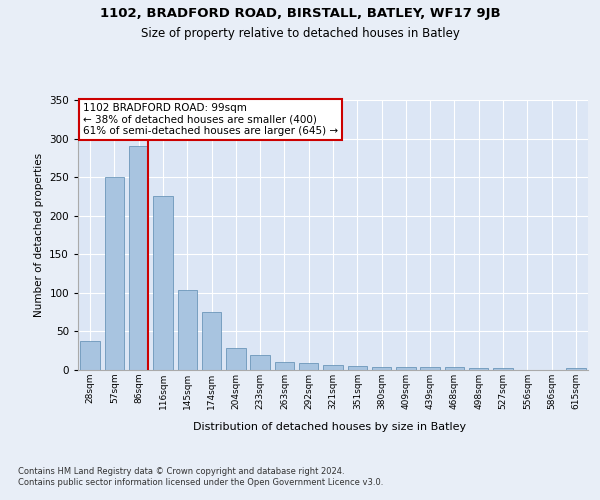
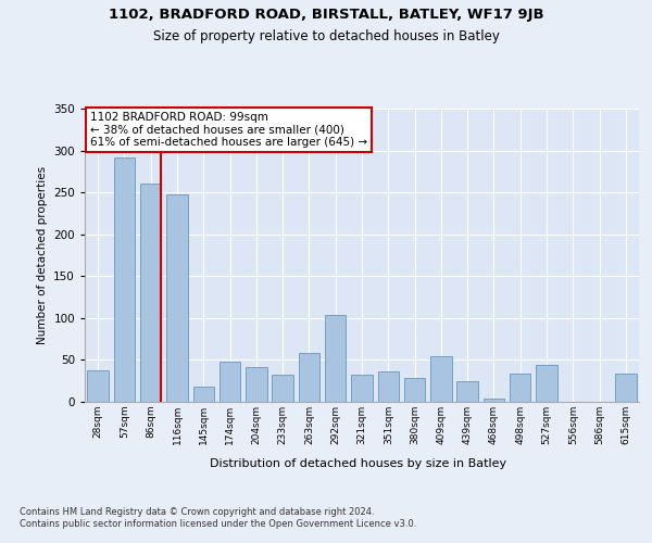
57sqm: 250 -> 292
86sqm: 291 -> 260
116sqm: 226 -> 248
145sqm: 104 -> 18
174sqm: 75 -> 48
204sqm: 29 -> 42
233sqm: 20 -> 32
263sqm: 10 -> 58
292sqm: 9 -> 104
321sqm: 6 -> 32
351sqm: 5 -> 36
380sqm: 4 -> 28
409sqm: 4 -> 54
439sqm: 4 -> 24
498sqm: 3 -> 34
527sqm: 3 -> 44
615sqm: 3 -> 34
